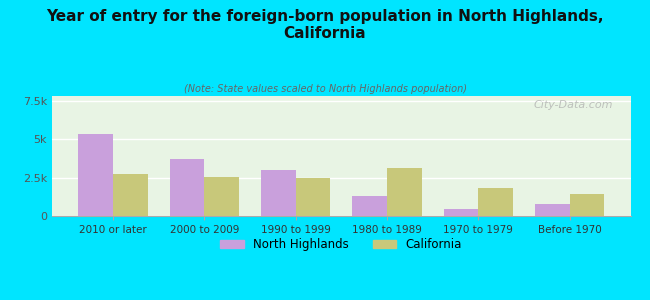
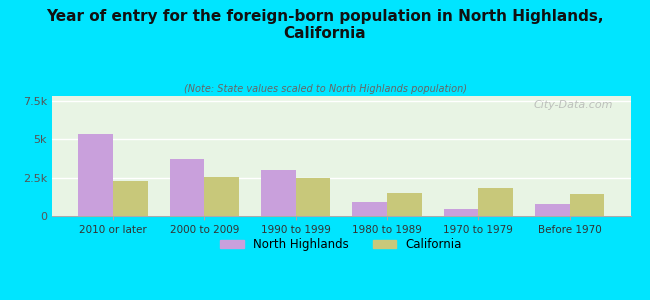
California/2010 or later: 2.7k -> 2.3k
North Highlands/1980 to 1989: 1.3k -> 0.9k
California/1980 to 1989: 3.1k -> 1.5k
